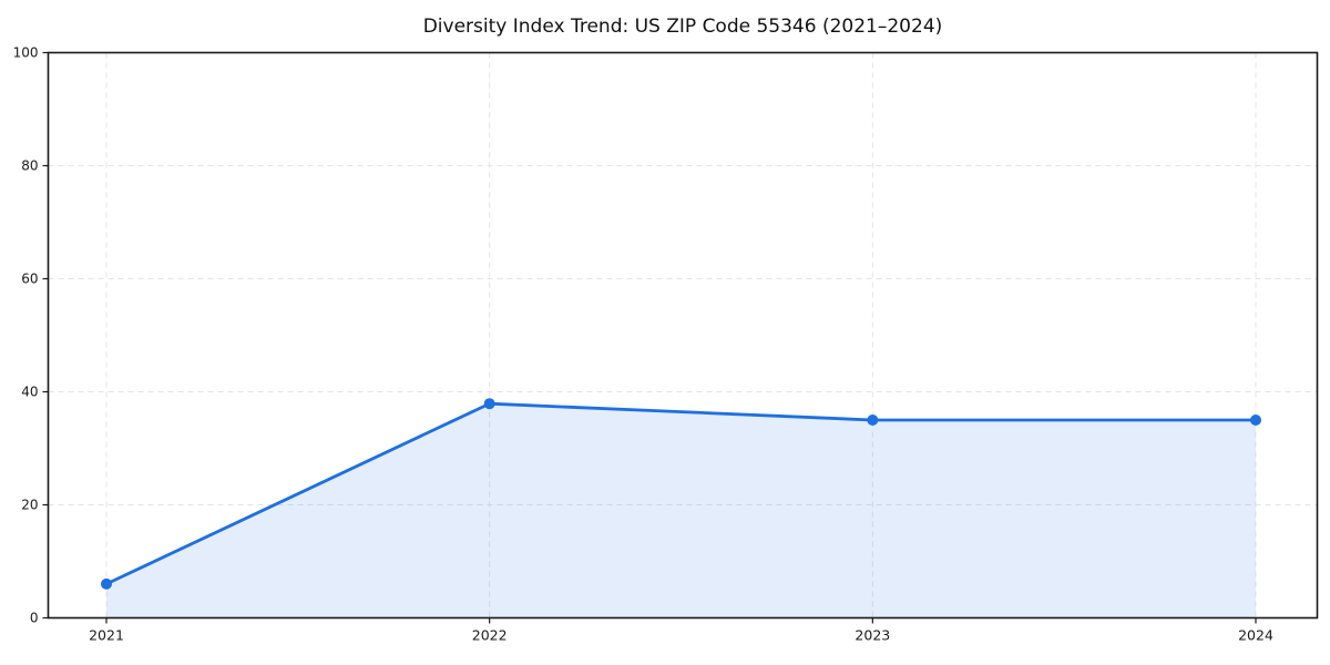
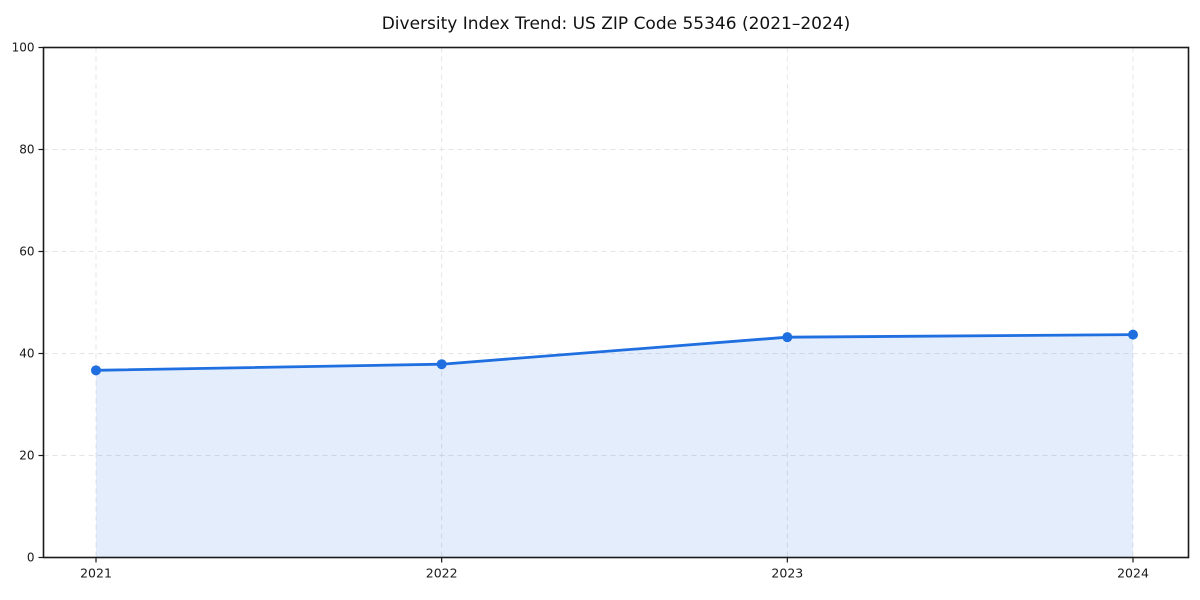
2021: 6 -> 37
2023: 35 -> 43
2024: 35 -> 44
